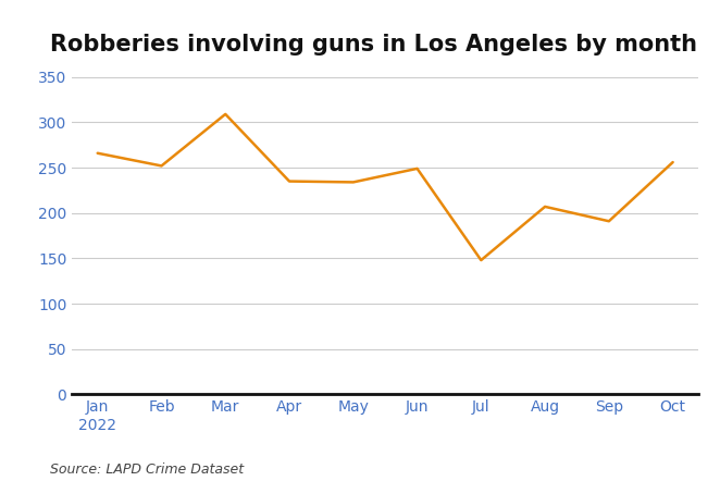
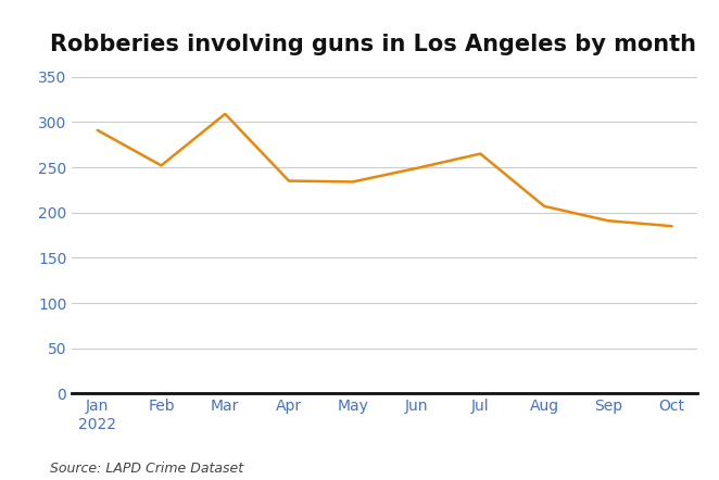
Jan 2022: 266 -> 291
Jul: 148 -> 265
Oct: 256 -> 185
